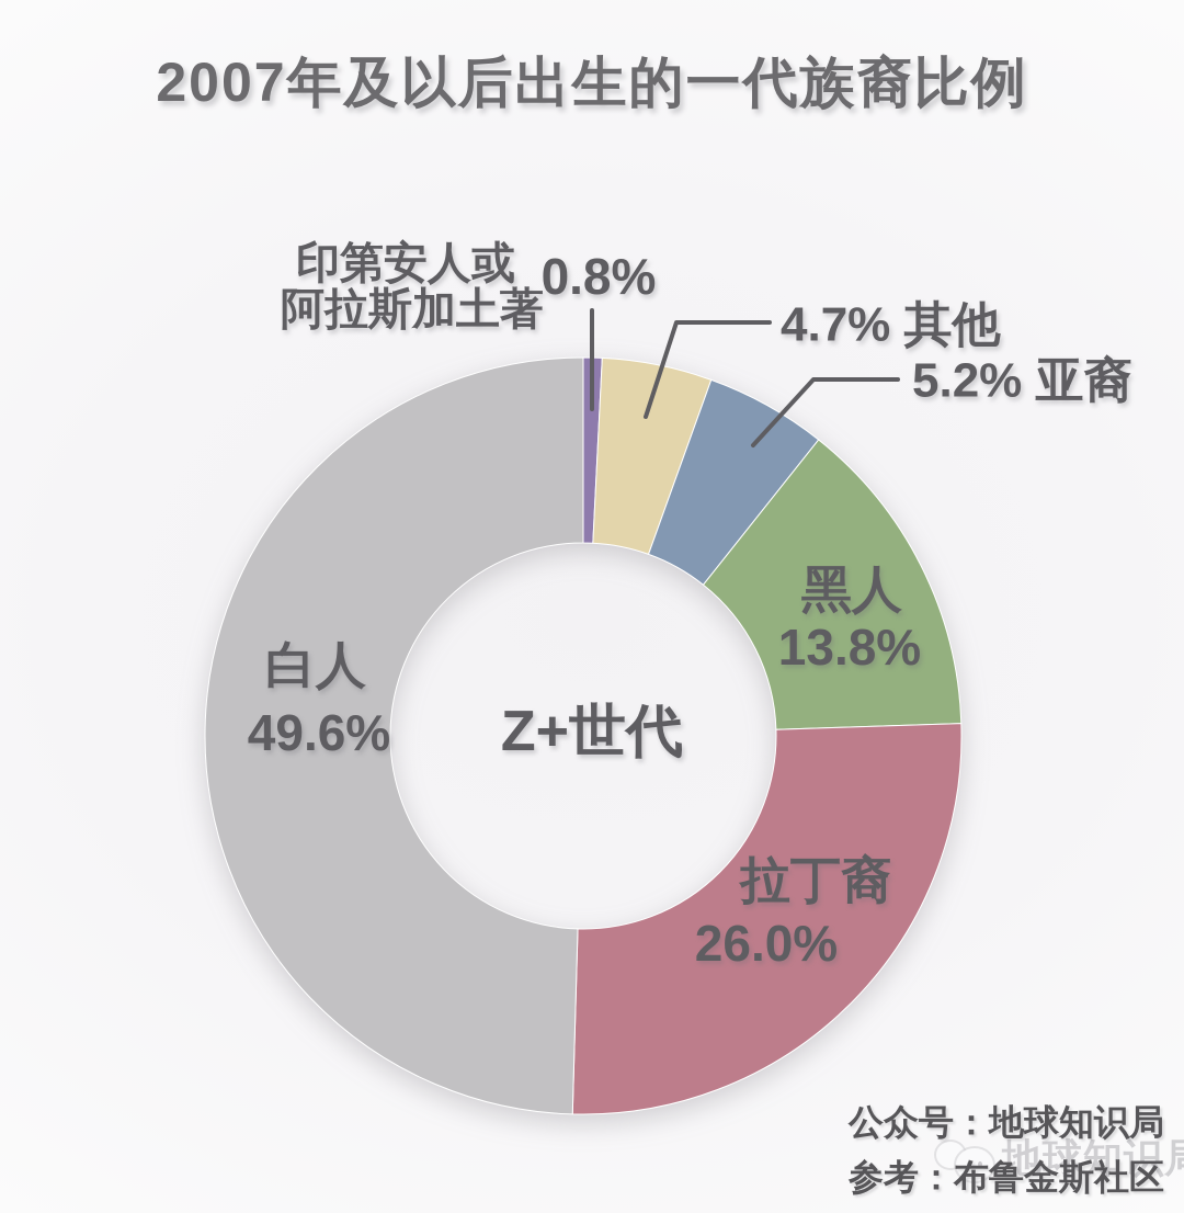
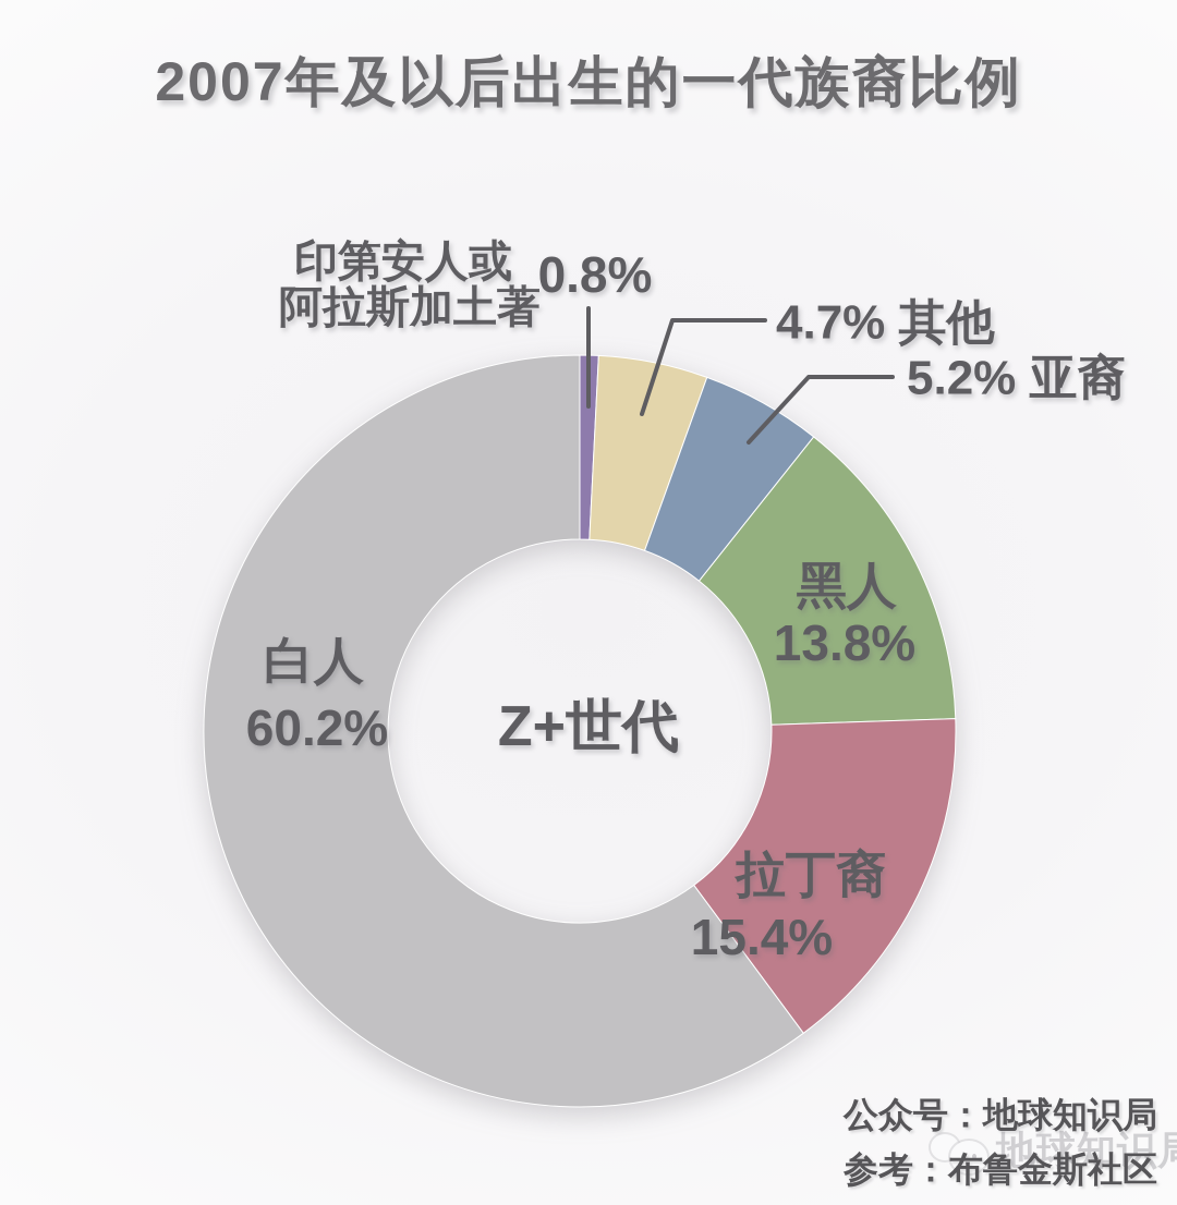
拉丁裔: 26.0% -> 15.4%
白人: 49.6% -> 60.2%
